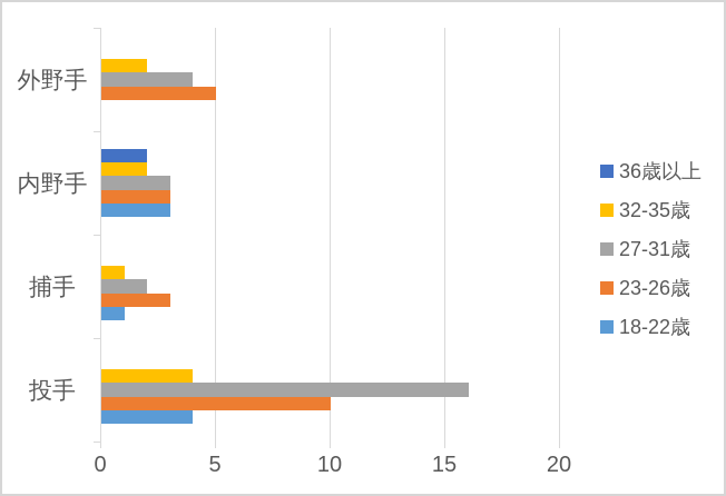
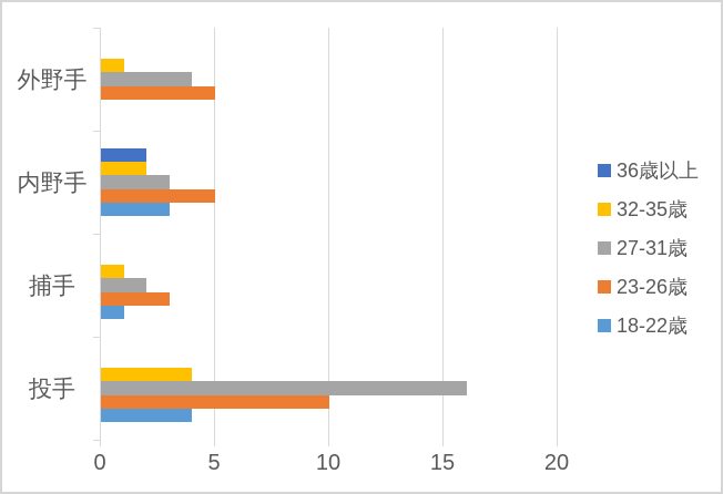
32-35歳/外野手: 2 -> 1
23-26歳/内野手: 3 -> 5
